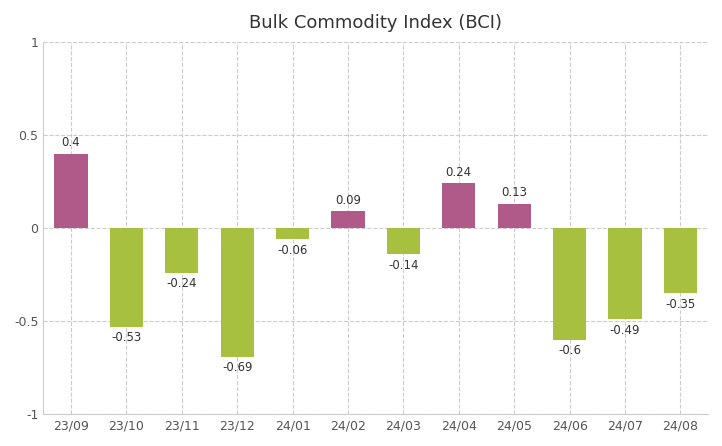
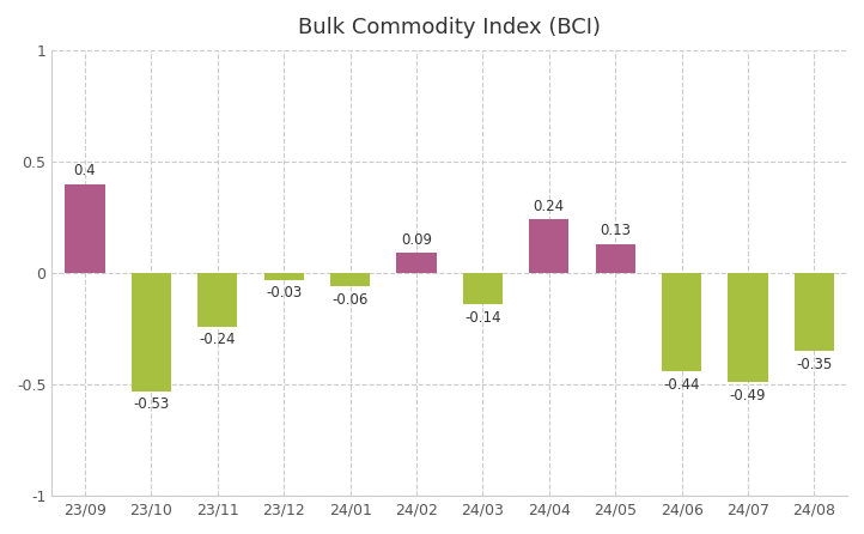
23/12: -0.69 -> -0.03
24/06: -0.6 -> -0.44
